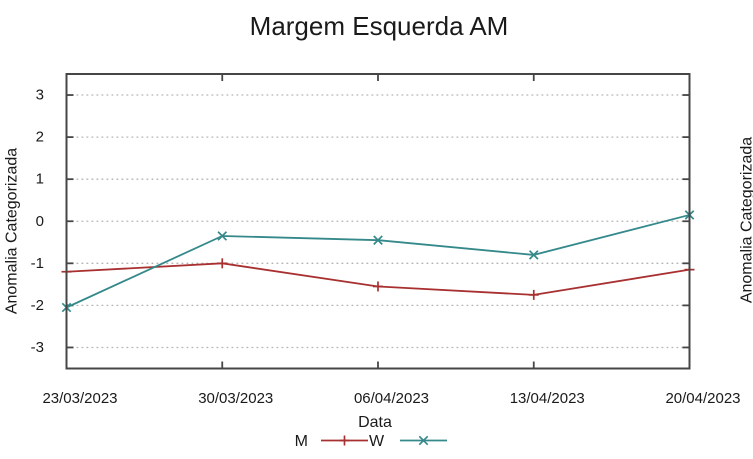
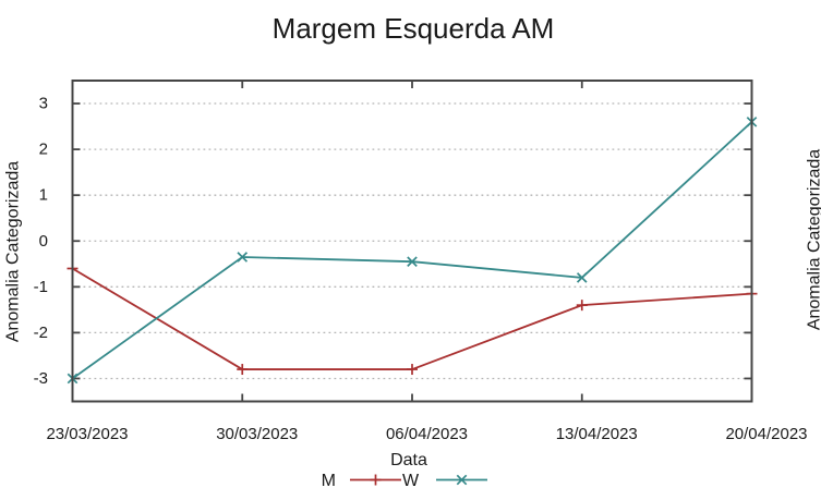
M/23/03/2023: -1.2 -> -0.6
W/23/03/2023: -2.0 -> -3.0
M/30/03/2023: -1.0 -> -2.8
M/06/04/2023: -1.6 -> -2.8
M/13/04/2023: -1.8 -> -1.4
W/20/04/2023: 0.1 -> 2.6
